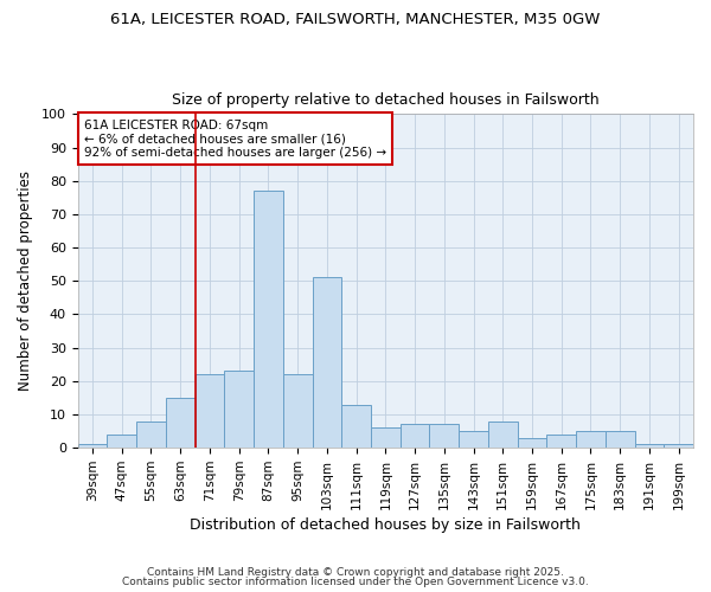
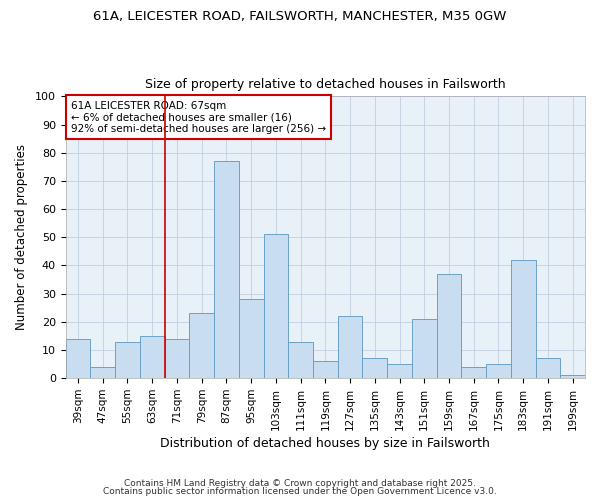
39sqm: 1 -> 14
55sqm: 8 -> 13
71sqm: 22 -> 14
95sqm: 22 -> 28
127sqm: 7 -> 22
151sqm: 8 -> 21
159sqm: 3 -> 37
183sqm: 5 -> 42
191sqm: 1 -> 7
